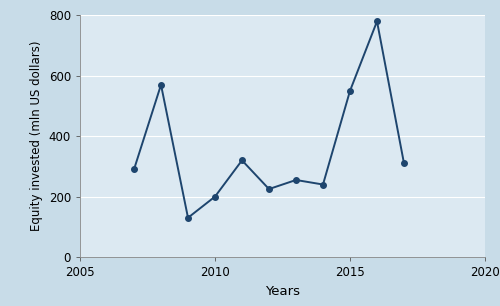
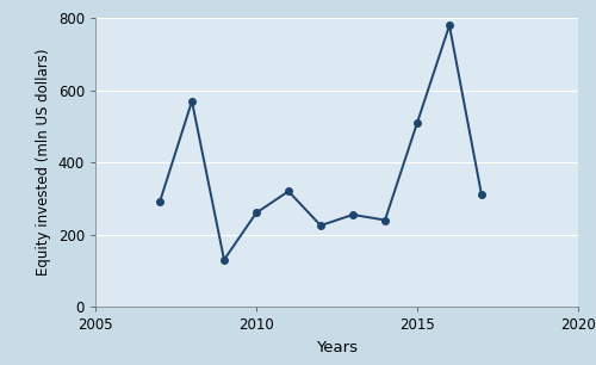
2010: 200 -> 260
2015: 550 -> 510
